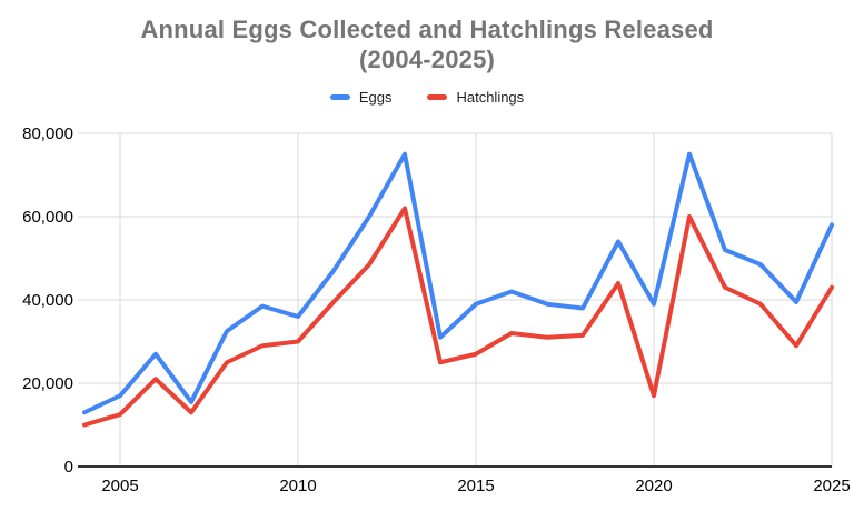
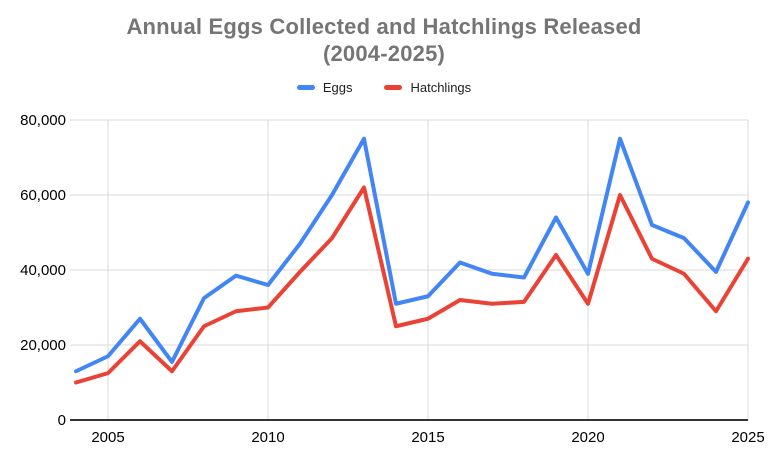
Eggs/2015: 39000 -> 33000
Hatchlings/2020: 17000 -> 31000
